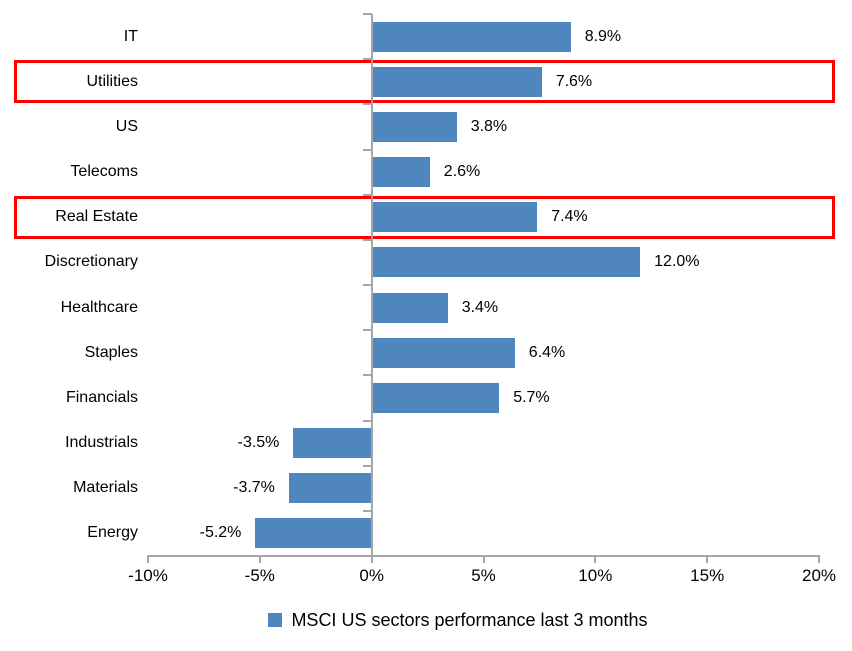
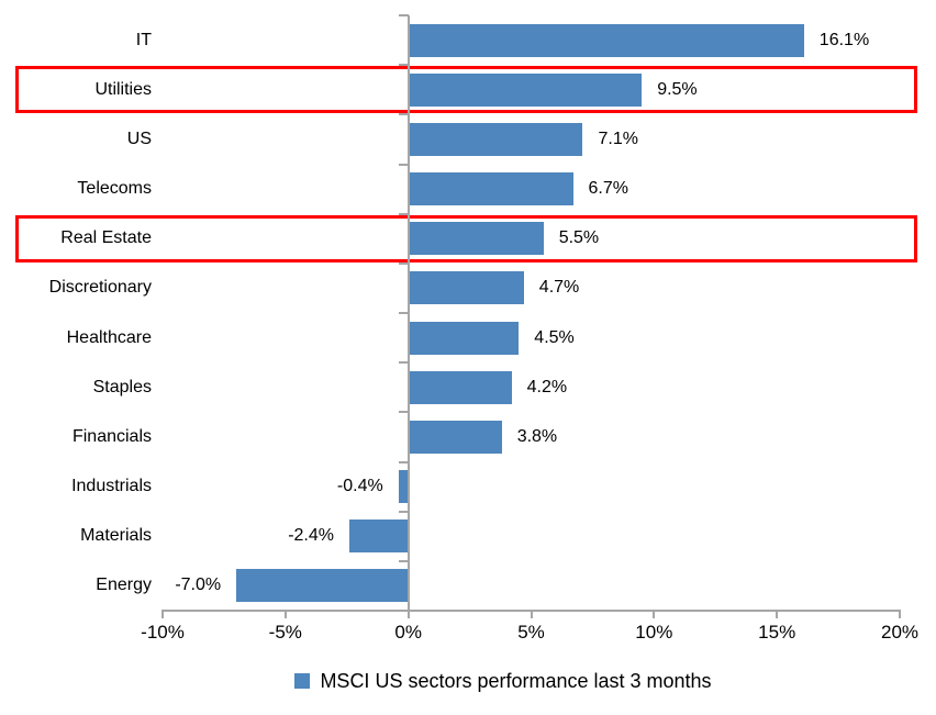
IT: 8.9% -> 16.1%
Utilities: 7.6% -> 9.5%
US: 3.8% -> 7.1%
Telecoms: 2.6% -> 6.7%
Real Estate: 7.4% -> 5.5%
Discretionary: 12.0% -> 4.7%
Healthcare: 3.4% -> 4.5%
Staples: 6.4% -> 4.2%
Financials: 5.7% -> 3.8%
Industrials: -3.5% -> -0.4%
Materials: -3.7% -> -2.4%
Energy: -5.2% -> -7.0%
